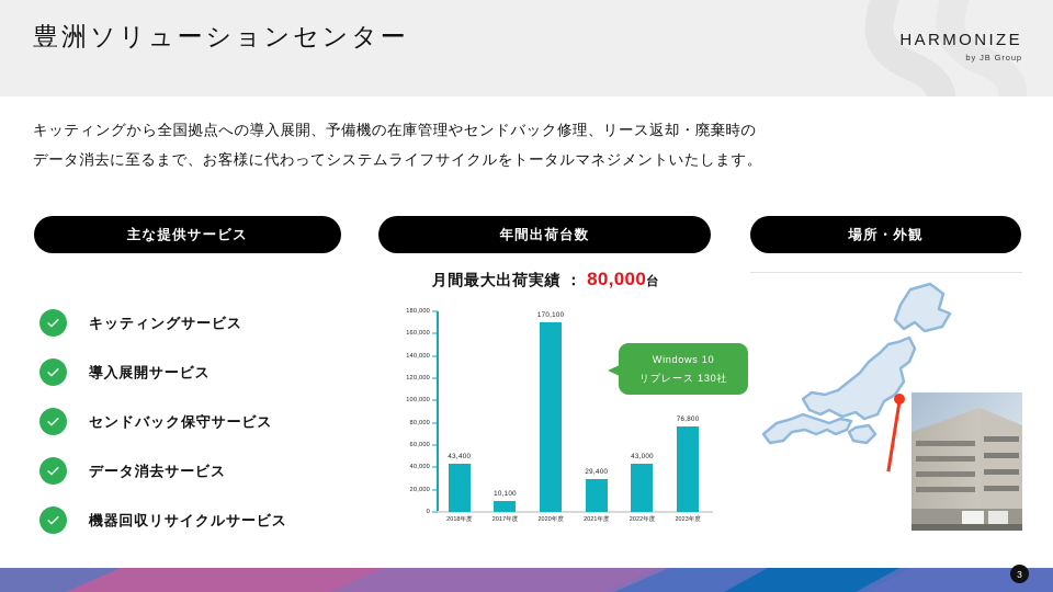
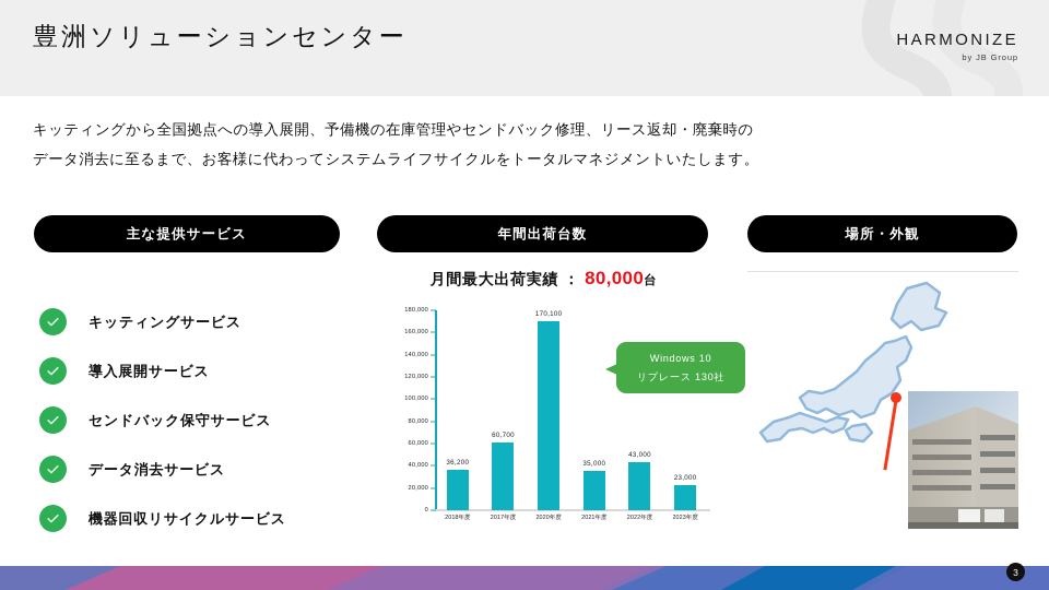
2018年度: 43,400 -> 36,200
2017年度: 10,100 -> 60,700
2021年度: 29,400 -> 35,000
2023年度: 76,800 -> 23,000
